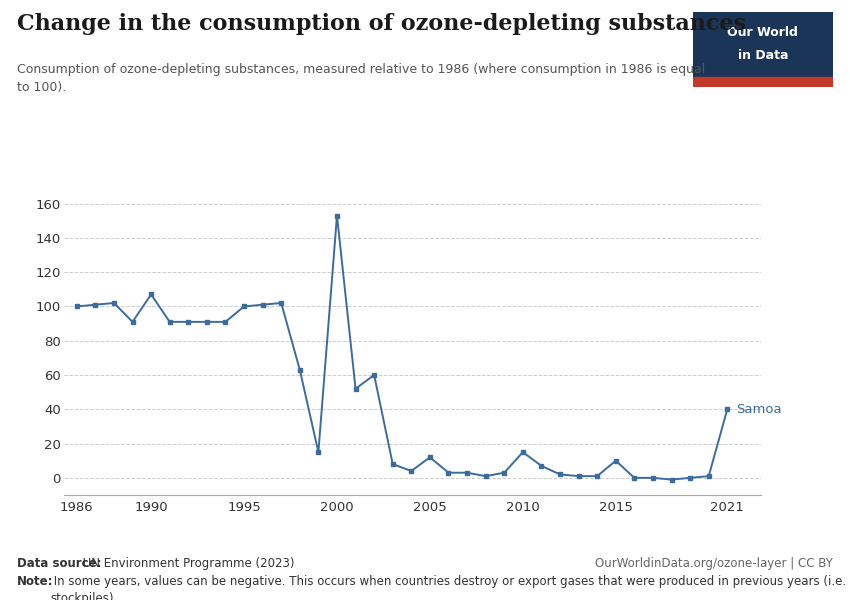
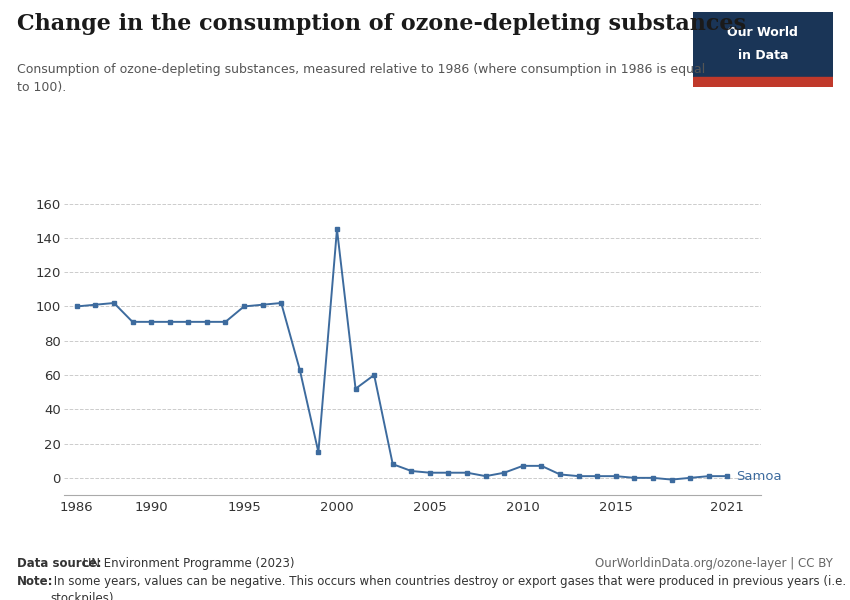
1990: 107 -> 91
2000: 153 -> 145
2005: 12 -> 3
2010: 15 -> 7
2015: 10 -> 1
2021: 40 -> 1
